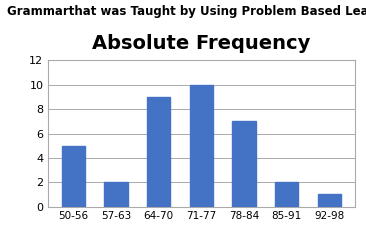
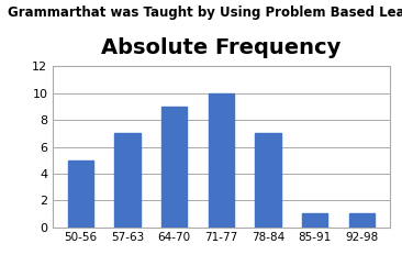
57-63: 2 -> 7
85-91: 2 -> 1
